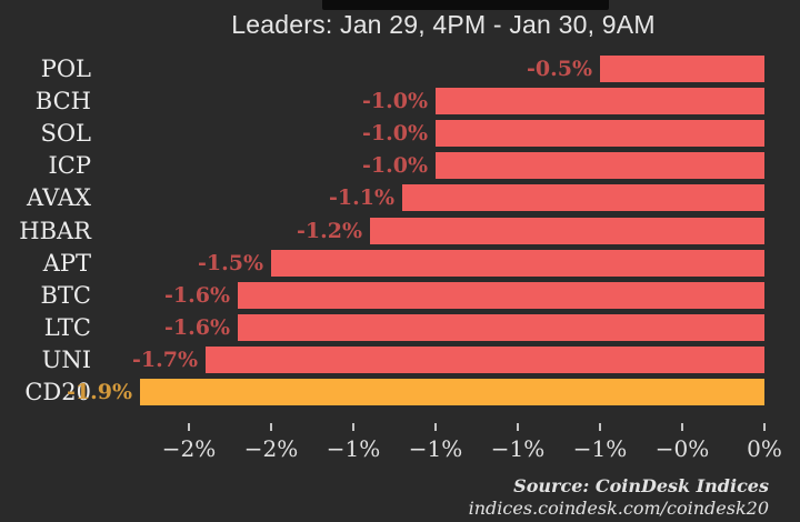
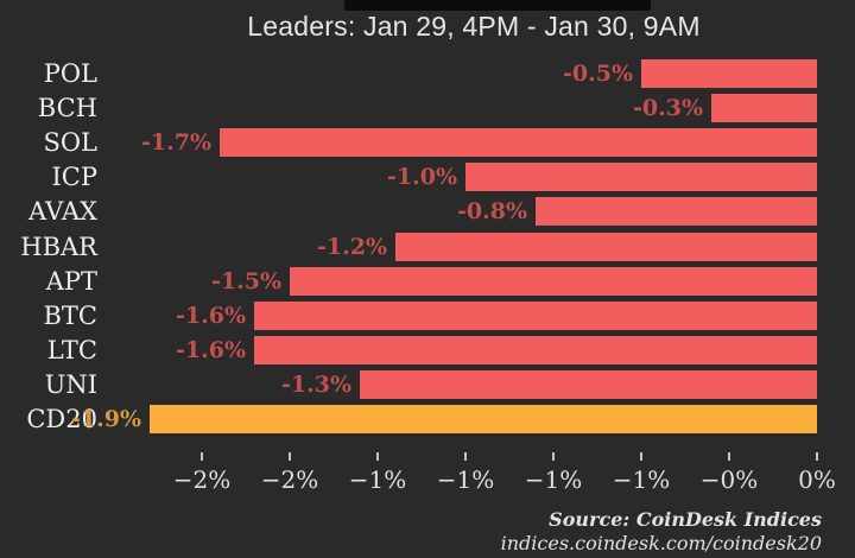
BCH: -1.0% -> -0.3%
SOL: -1.0% -> -1.7%
AVAX: -1.1% -> -0.8%
UNI: -1.7% -> -1.3%
